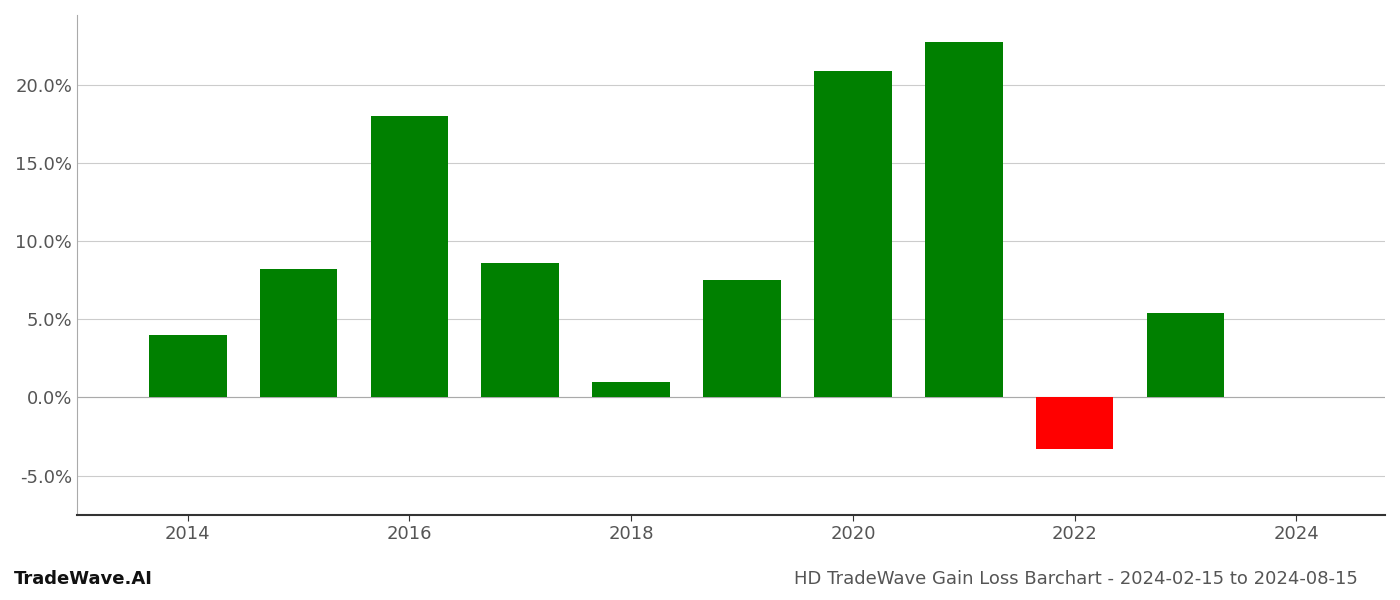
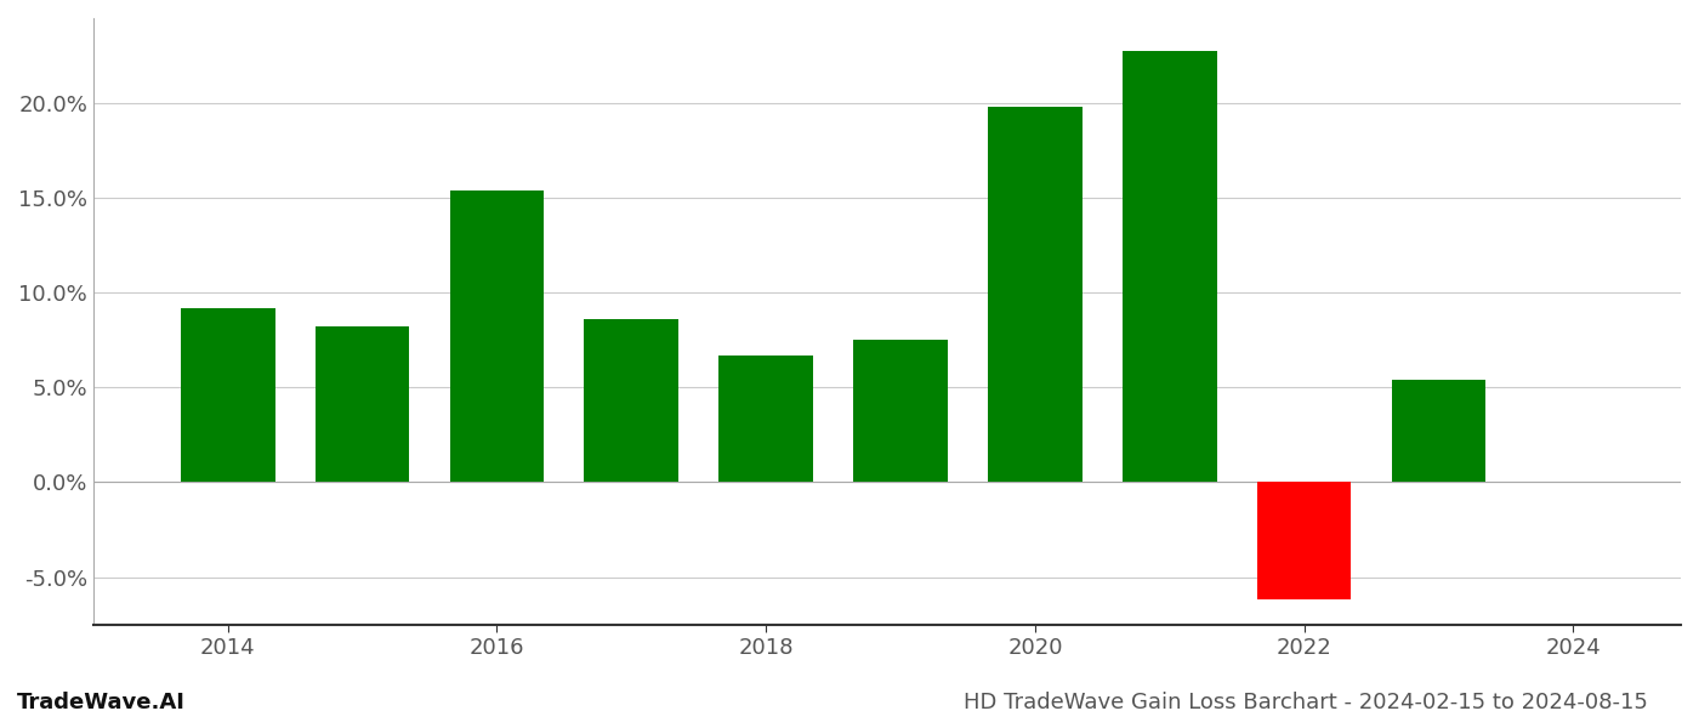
2014: 4.0% -> 9.2%
2016: 18.0% -> 15.4%
2018: 1.0% -> 6.7%
2020: 20.9% -> 19.8%
2022: -3.3% -> -6.2%
